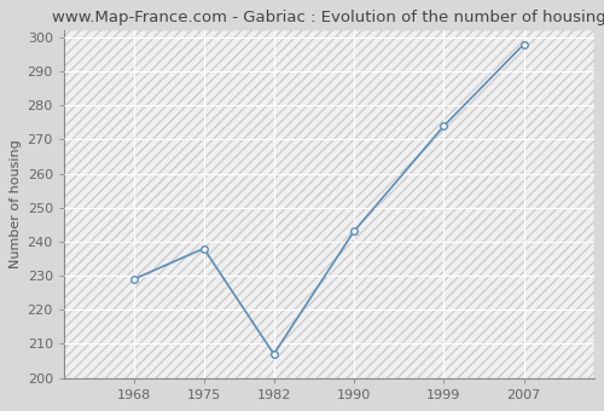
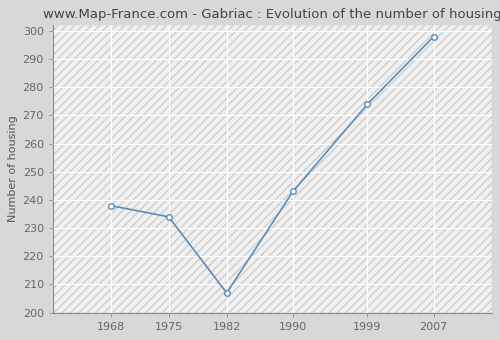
1968: 229 -> 238
1975: 238 -> 234
